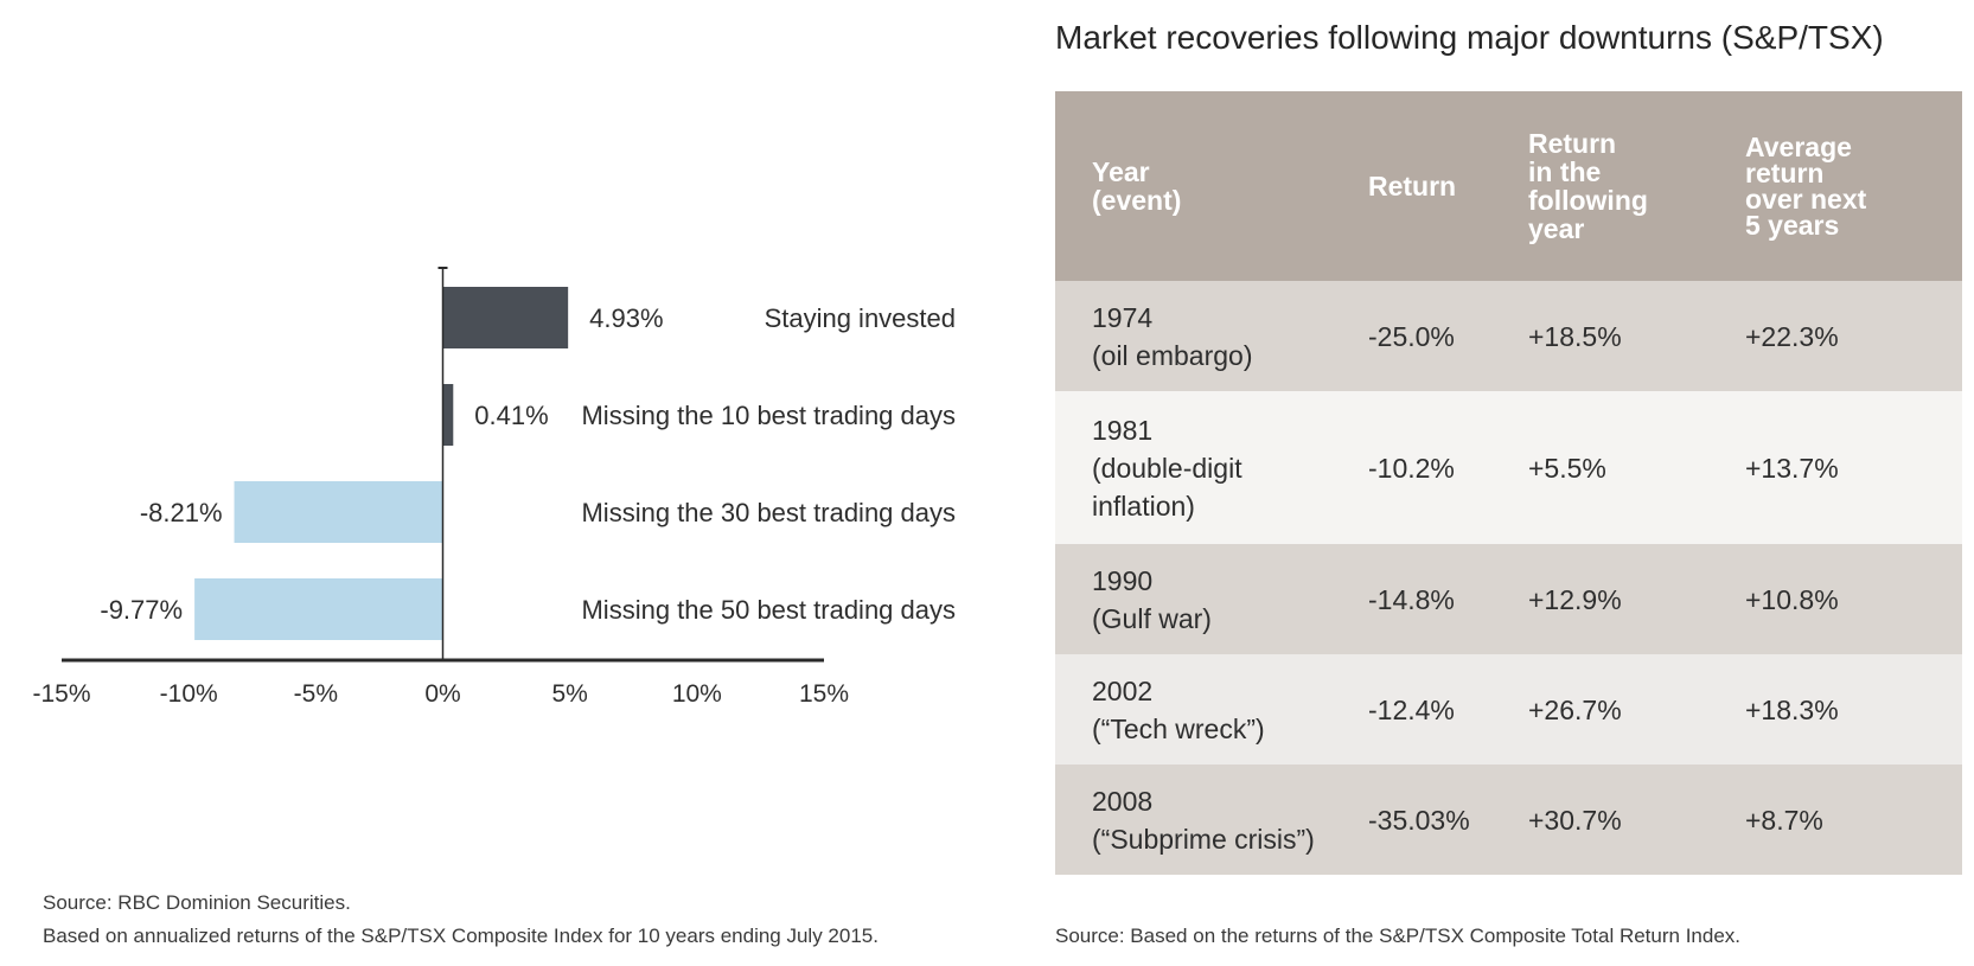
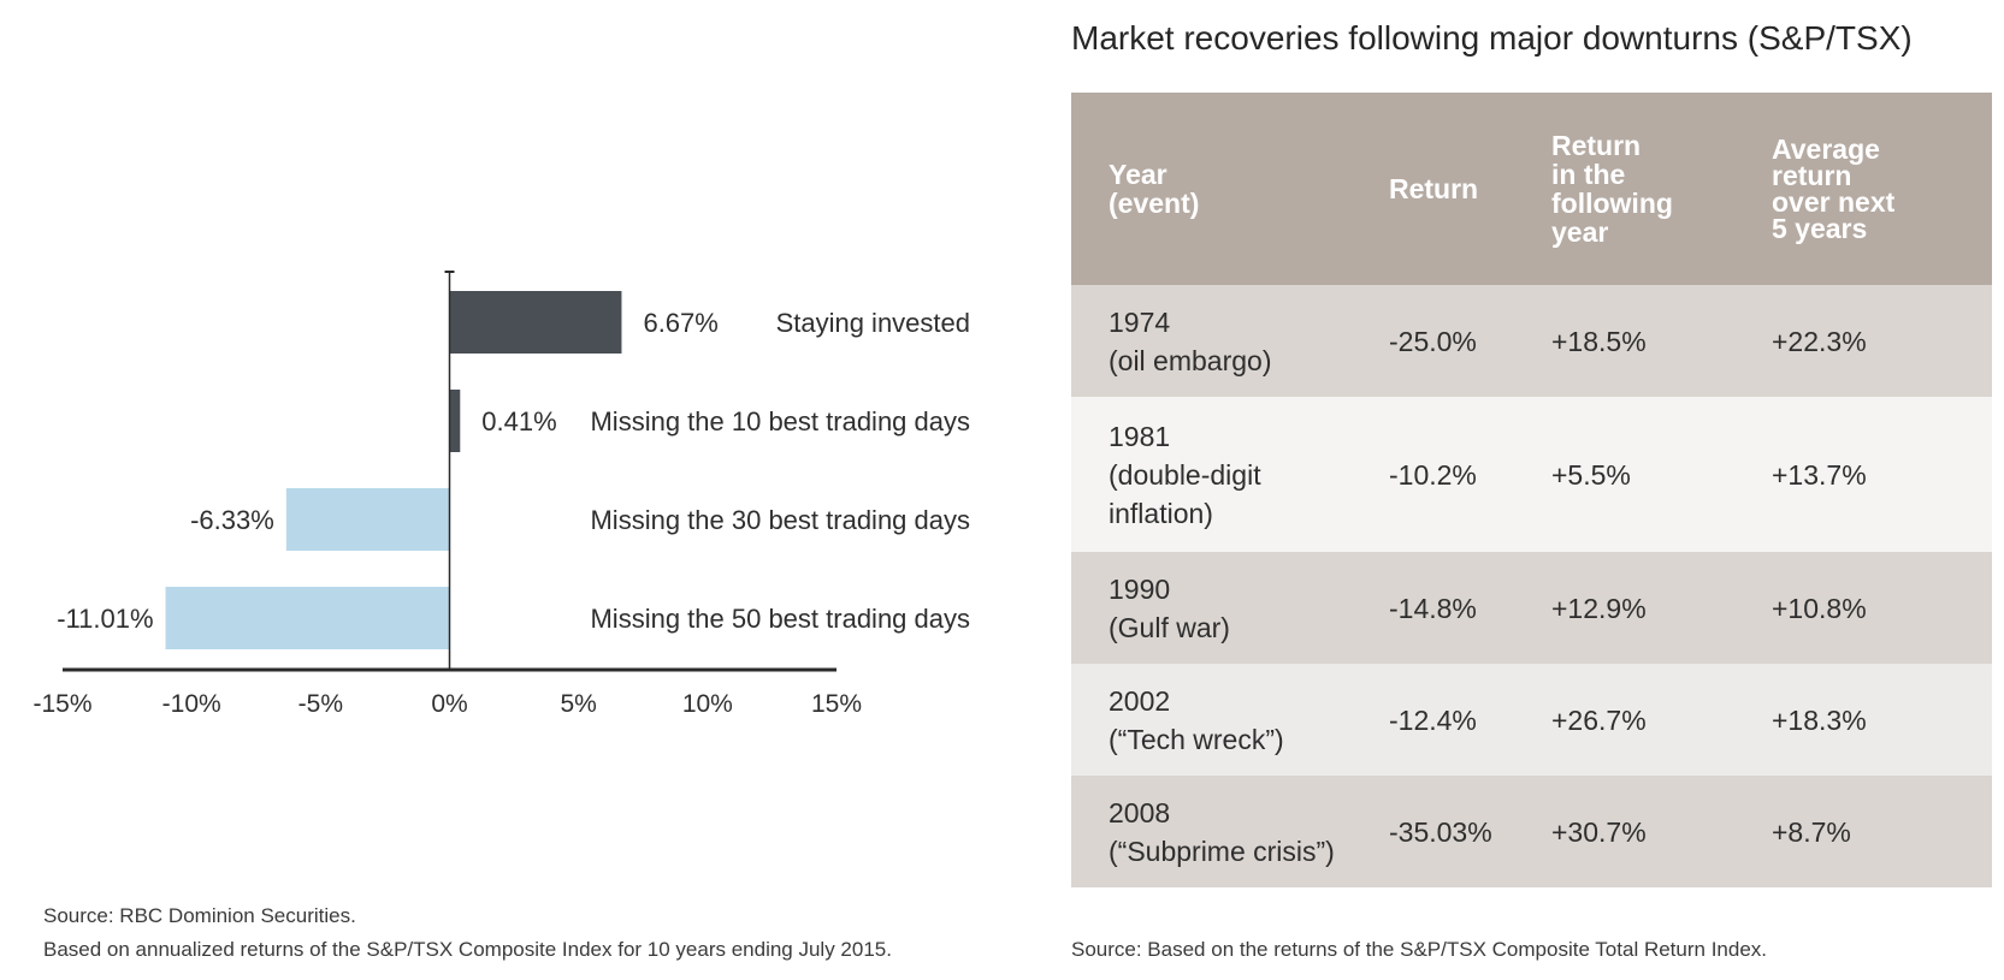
Staying invested: 4.93% -> 6.67%
Missing the 30 best trading days: -8.21% -> -6.33%
Missing the 50 best trading days: -9.77% -> -11.01%
